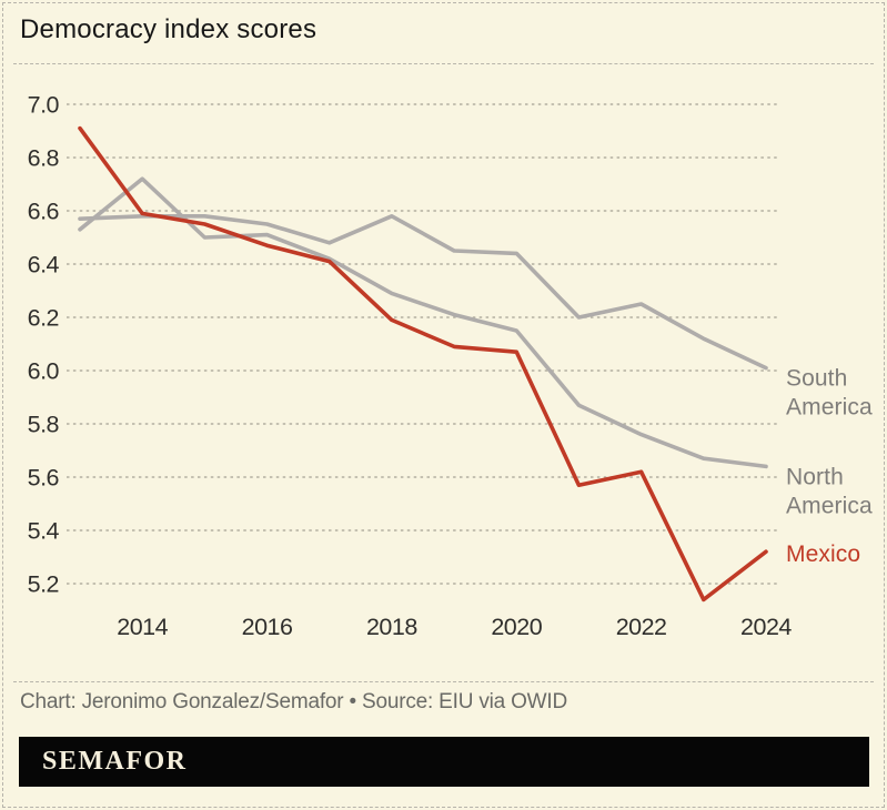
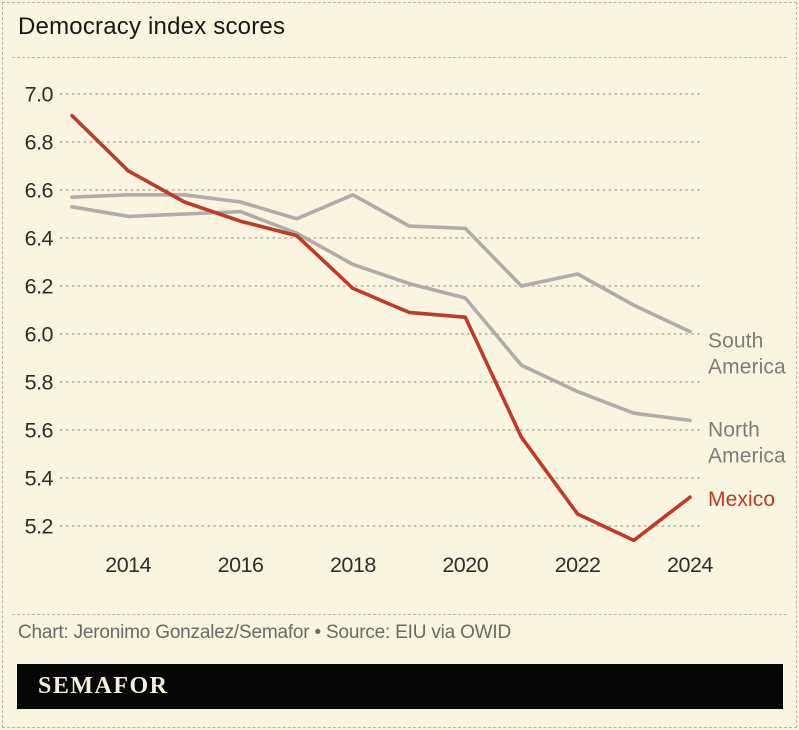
North America/2014: 6.72 -> 6.49
Mexico/2014: 6.59 -> 6.68
Mexico/2022: 5.62 -> 5.25
